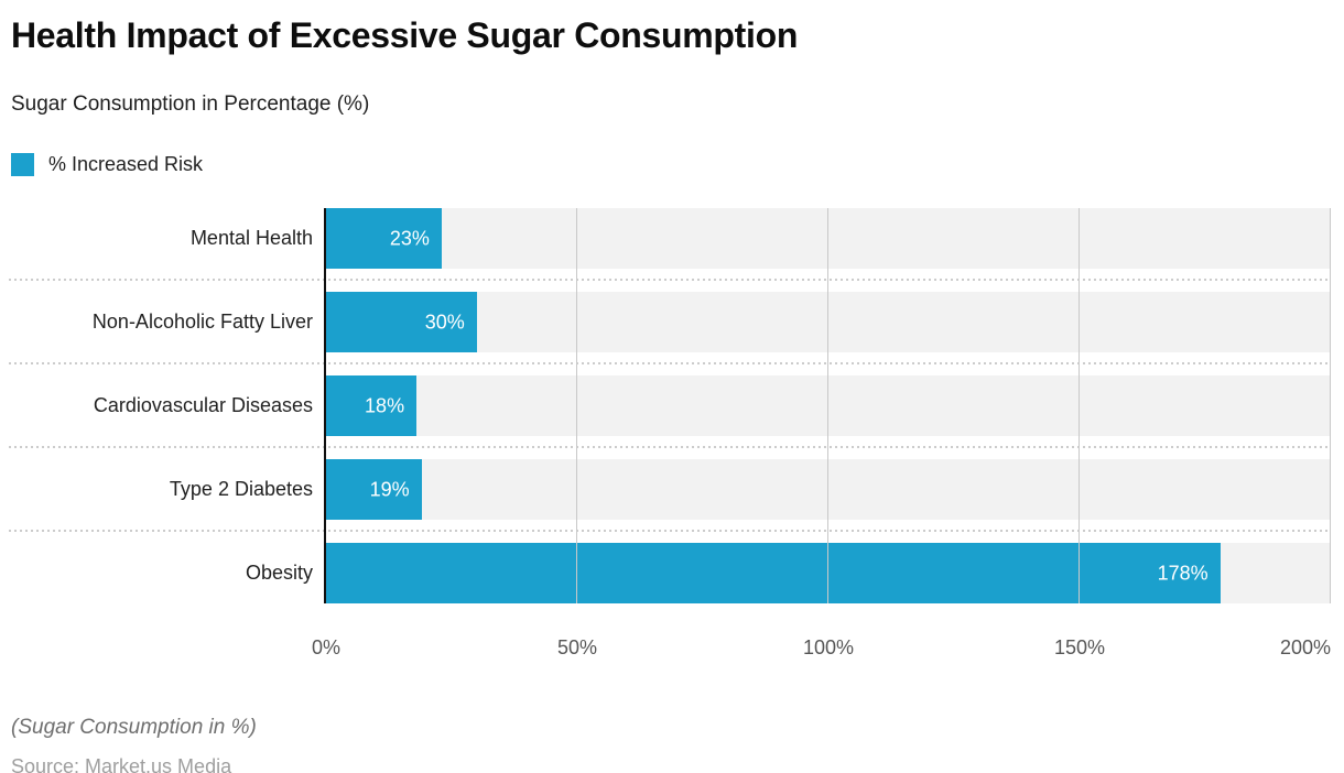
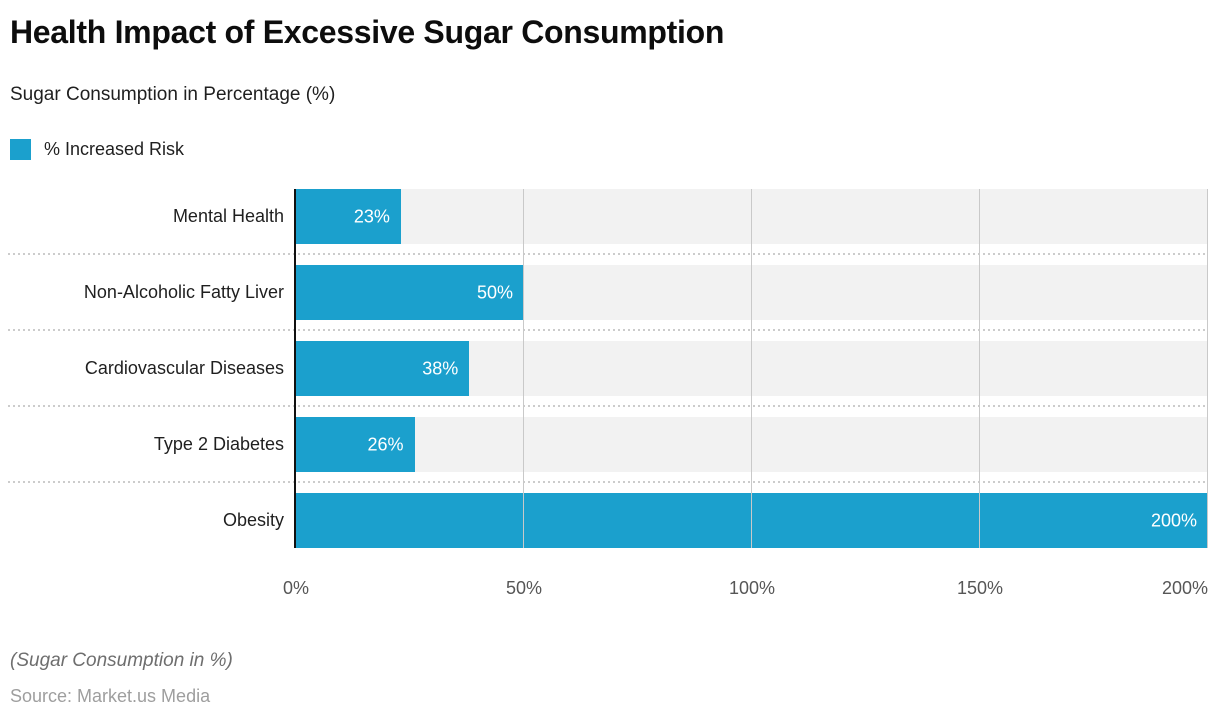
Non-Alcoholic Fatty Liver: 30% -> 50%
Cardiovascular Diseases: 18% -> 38%
Type 2 Diabetes: 19% -> 26%
Obesity: 178% -> 200%
